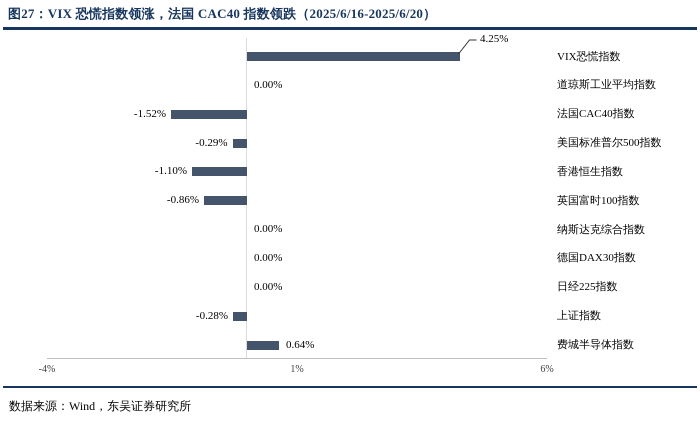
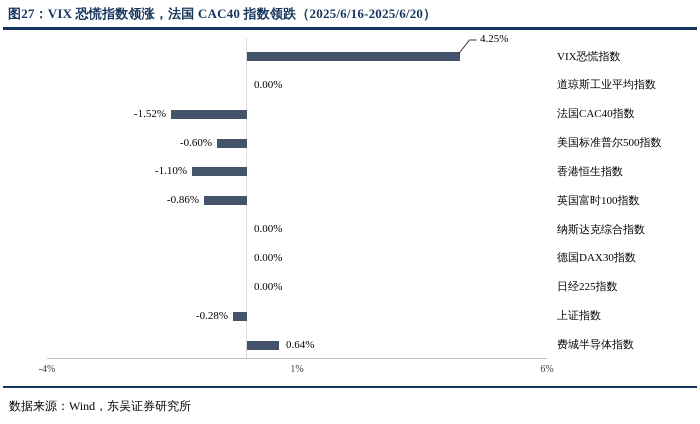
美国标准普尔500指数: -0.29% -> -0.60%
